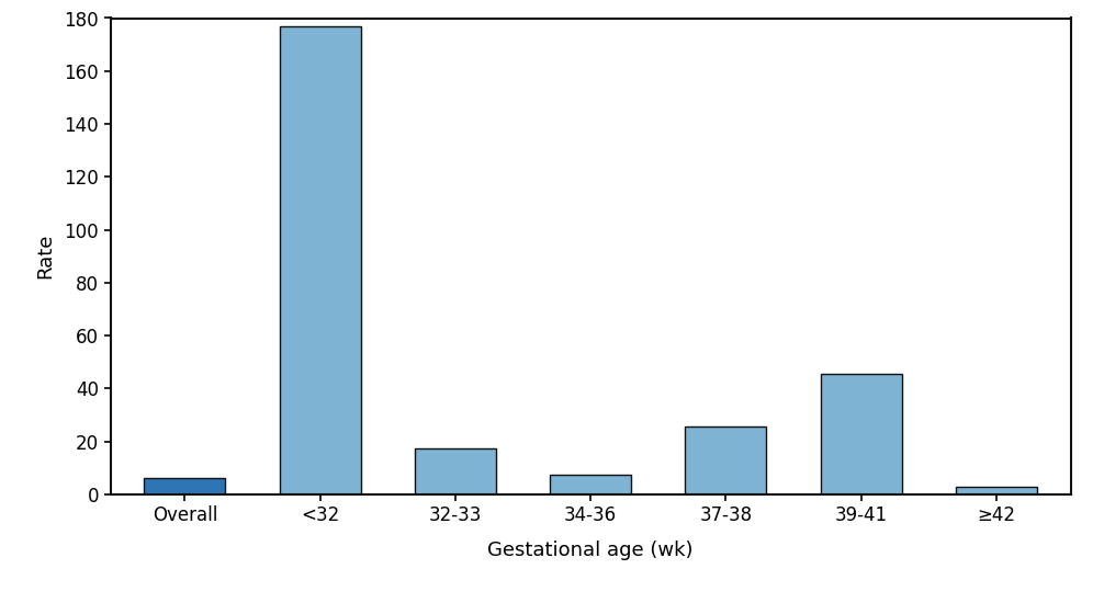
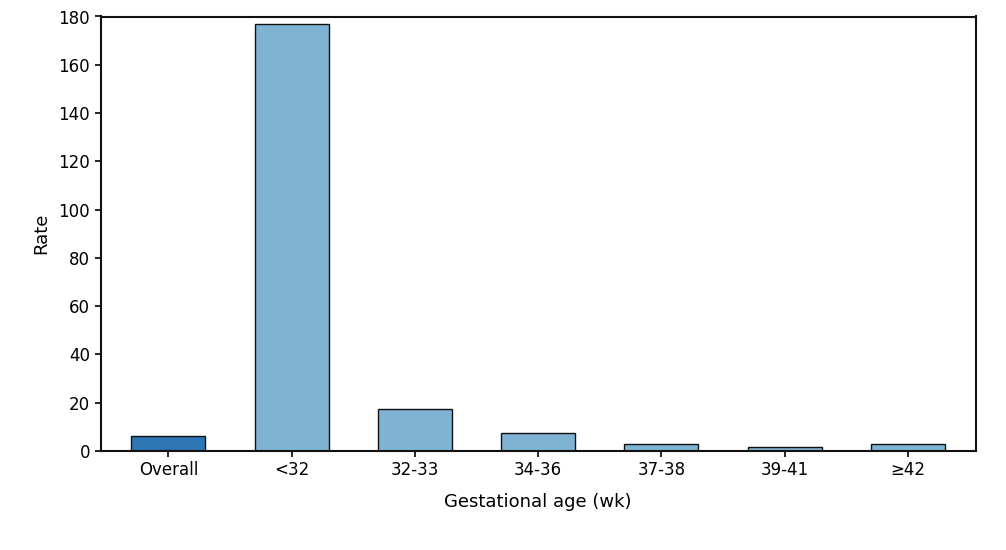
37-38: 25.5 -> 3.0
39-41: 45.5 -> 1.5
